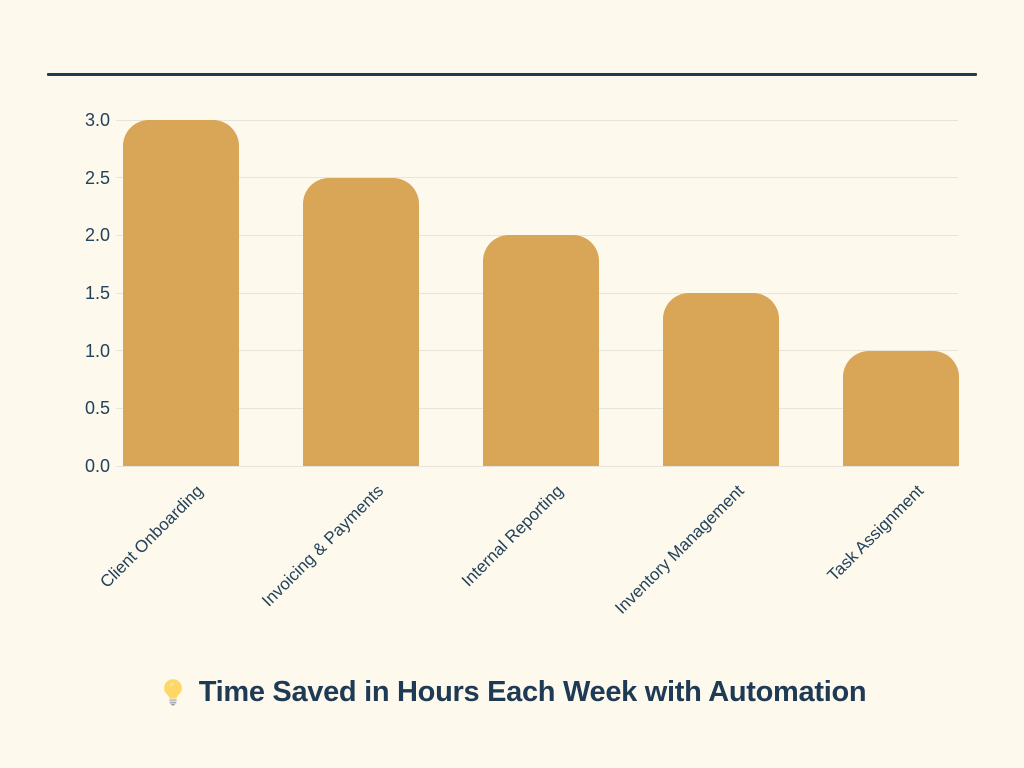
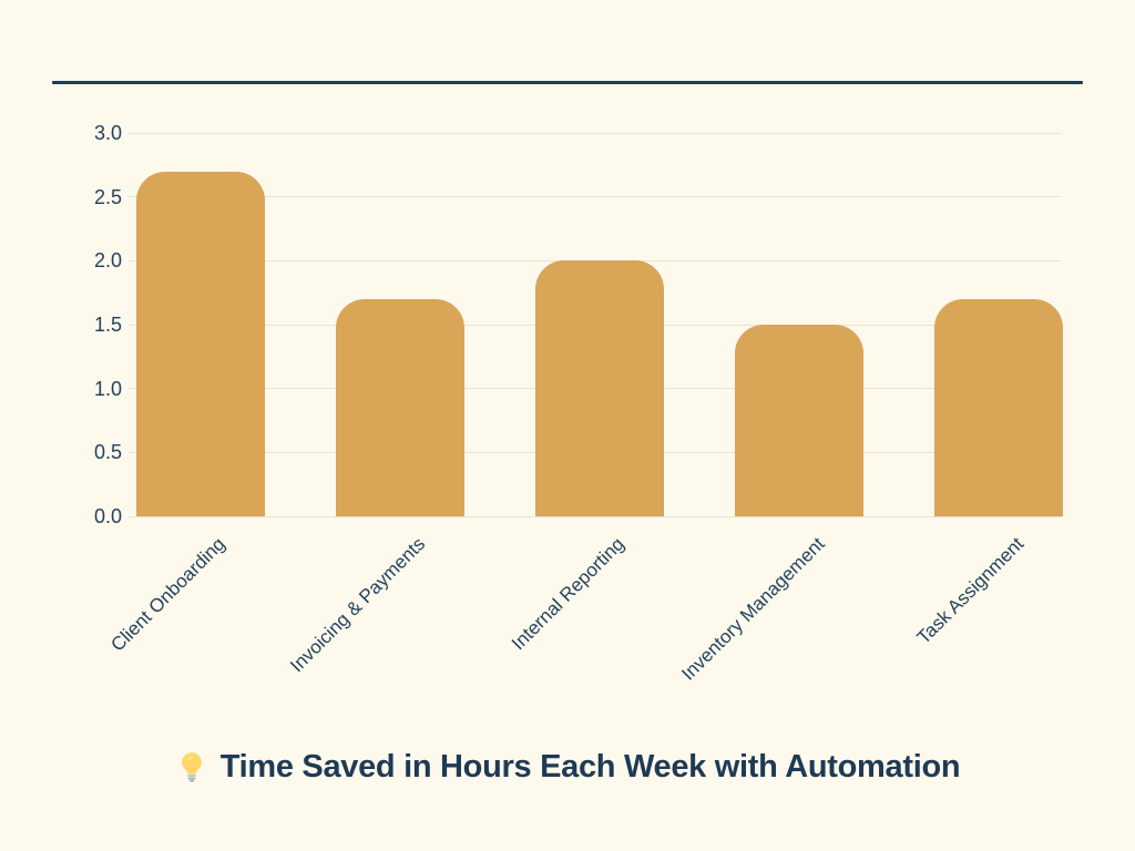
Client Onboarding: 3.0 -> 2.7
Invoicing & Payments: 2.5 -> 1.7
Task Assignment: 1.0 -> 1.7
